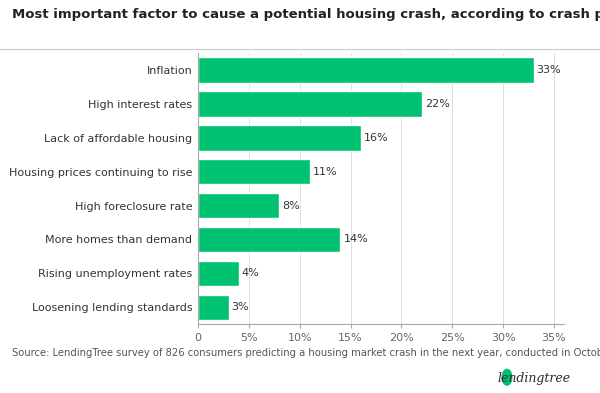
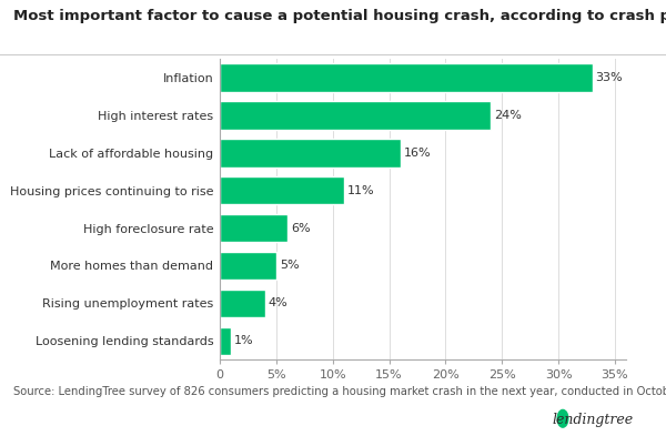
High interest rates: 22% -> 24%
High foreclosure rate: 8% -> 6%
More homes than demand: 14% -> 5%
Loosening lending standards: 3% -> 1%
